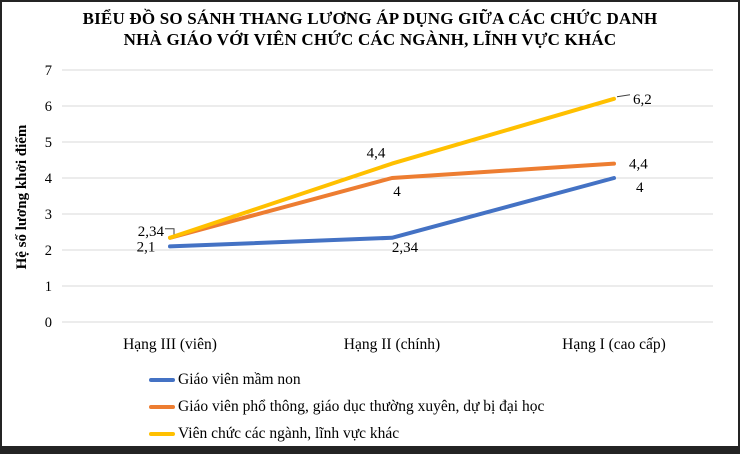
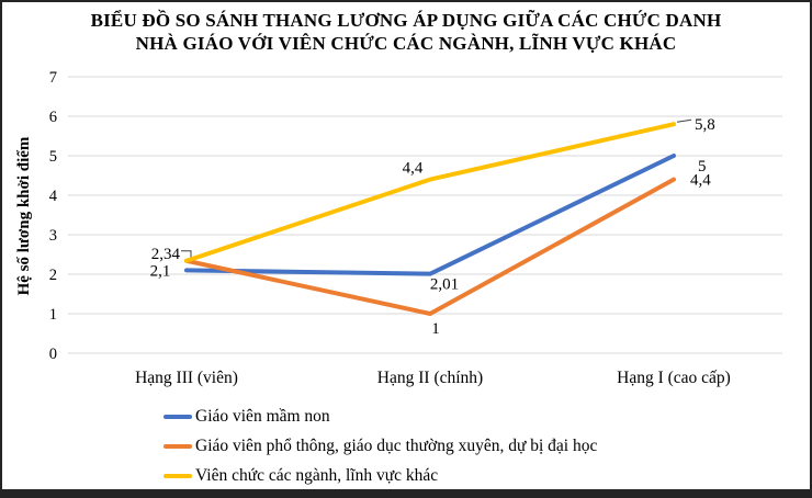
Giáo viên mầm non/Hạng II (chính): 2,34 -> 2,01
Giáo viên phổ thông, giáo dục thường xuyên, dự bị đại học/Hạng II (chính): 4 -> 1
Giáo viên mầm non/Hạng I (cao cấp): 4 -> 5
Viên chức các ngành, lĩnh vực khác/Hạng I (cao cấp): 6,2 -> 5,8
